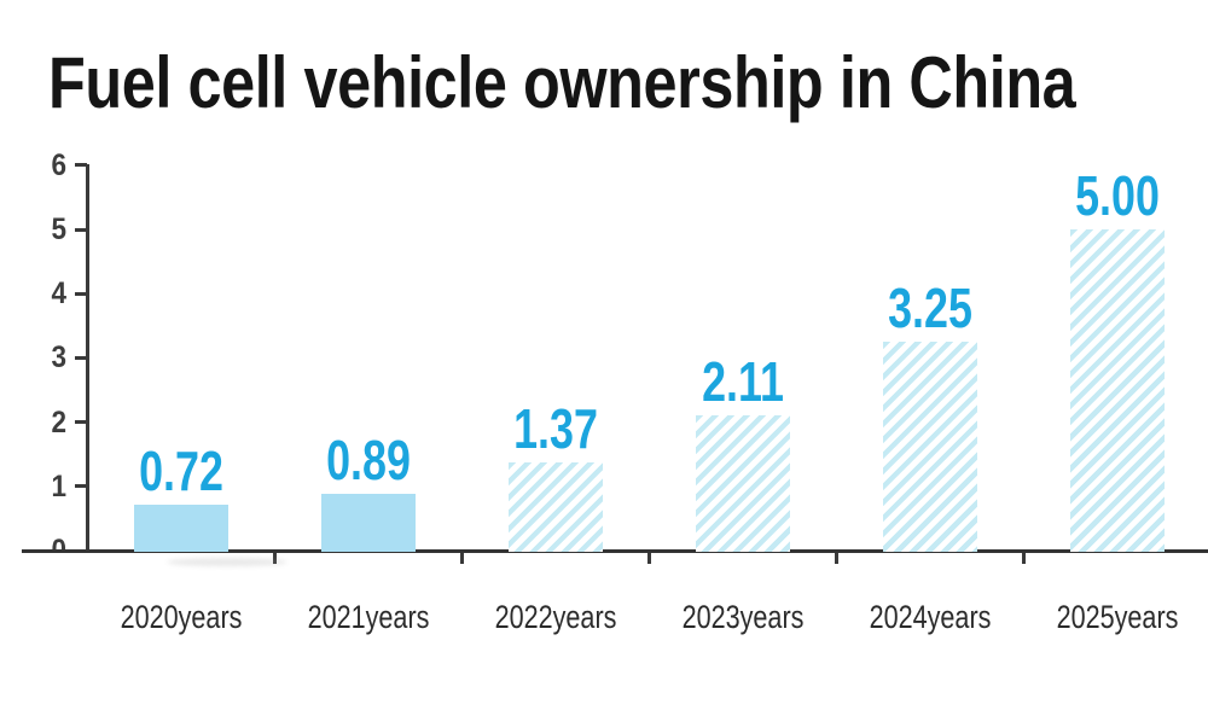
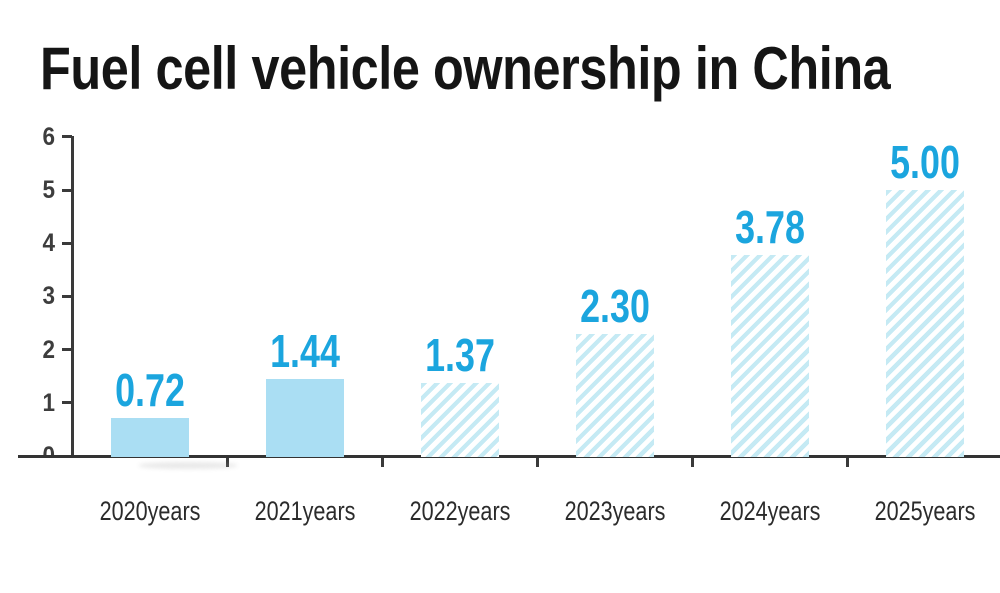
2021years: 0.89 -> 1.44
2023years: 2.11 -> 2.30
2024years: 3.25 -> 3.78
